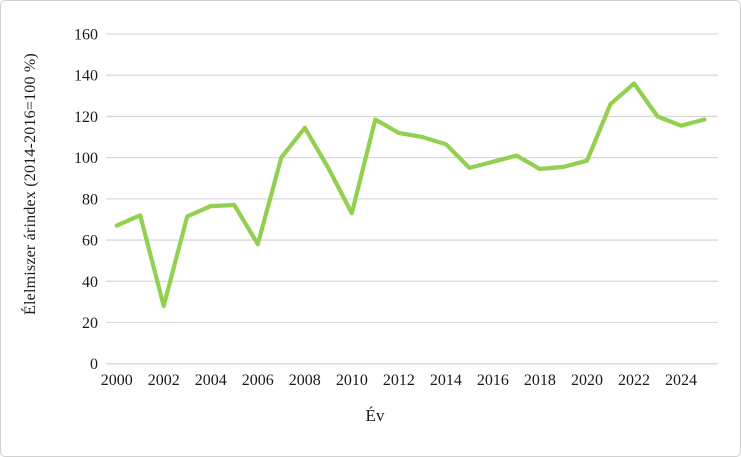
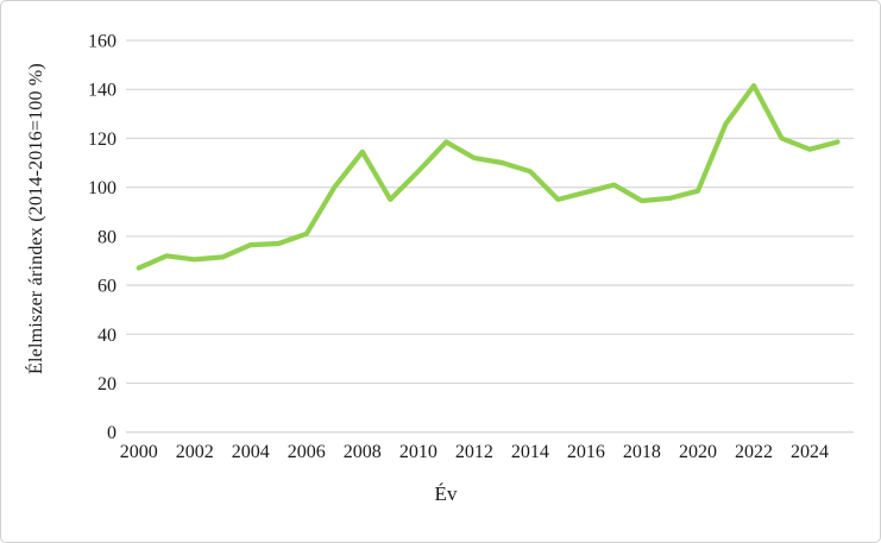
2002: 28 -> 70
2006: 58 -> 81
2010: 73 -> 106
2022: 136 -> 142
